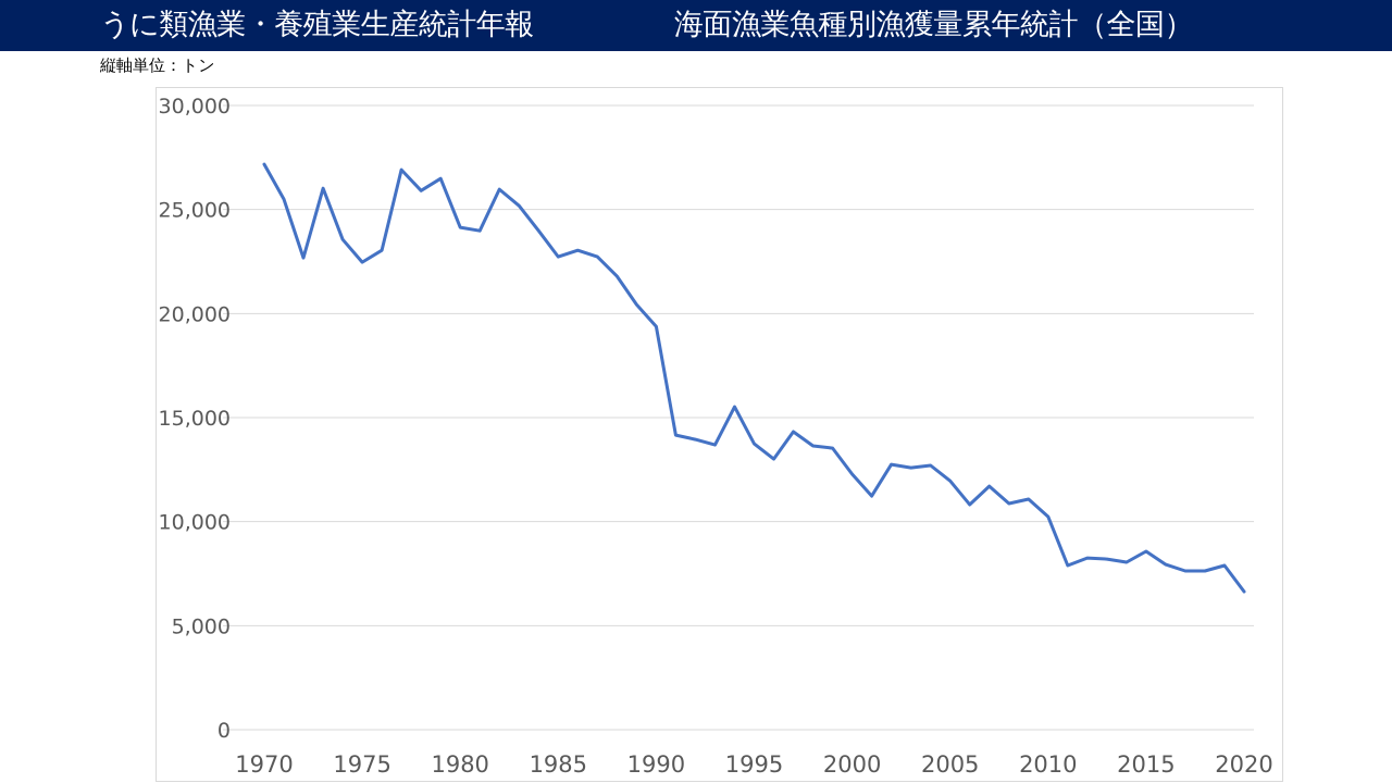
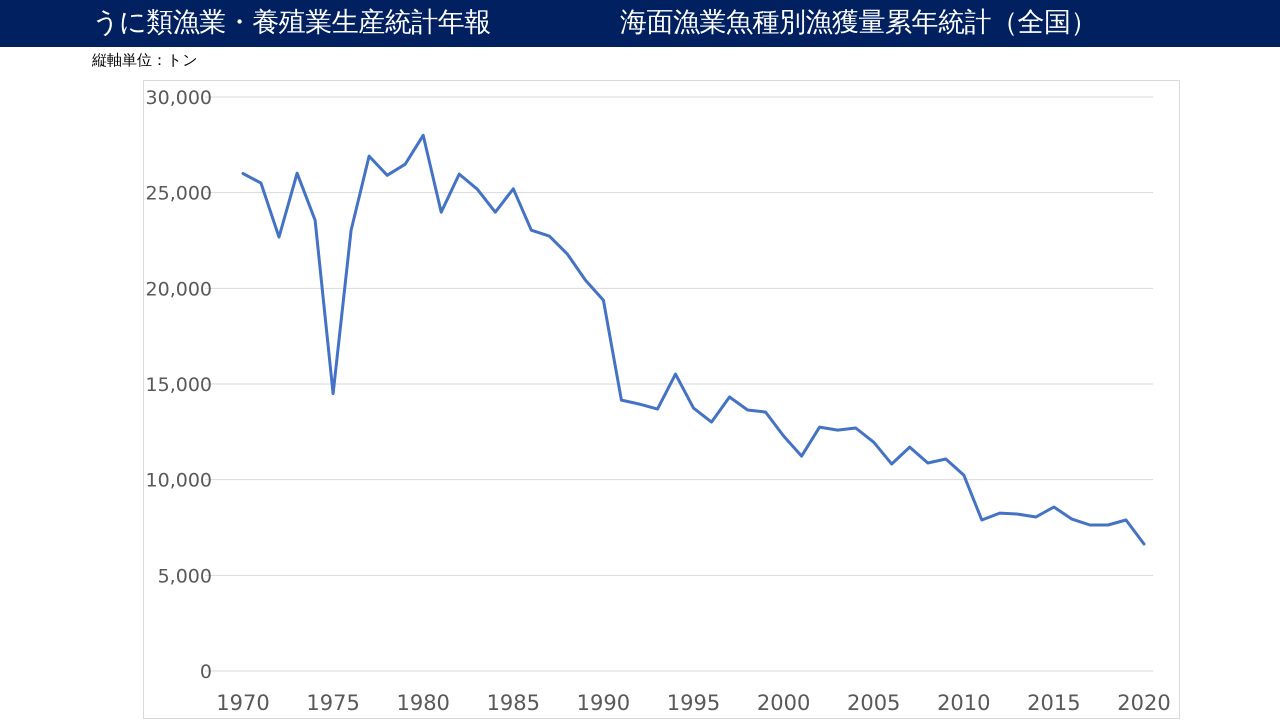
1970: 27200 -> 26000
1975: 22500 -> 14500
1980: 24100 -> 28000
1985: 22700 -> 25200
